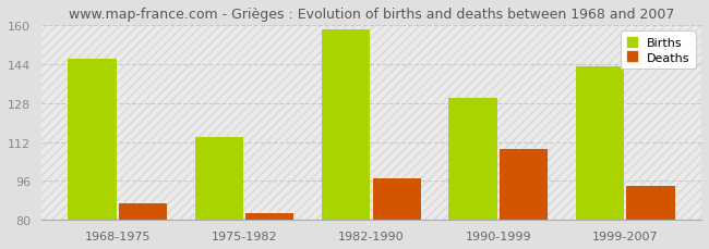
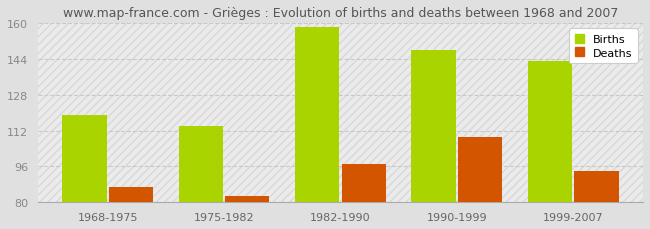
Births/1968-1975: 146 -> 119
Births/1990-1999: 130 -> 148
